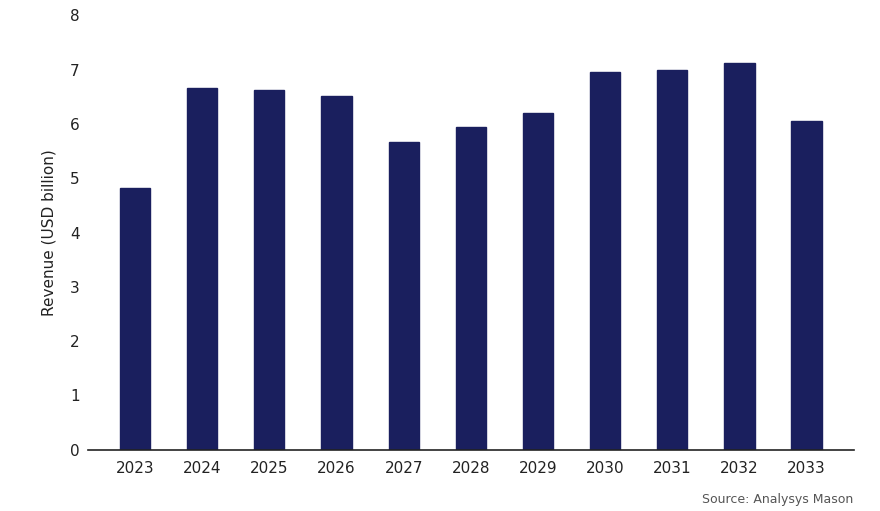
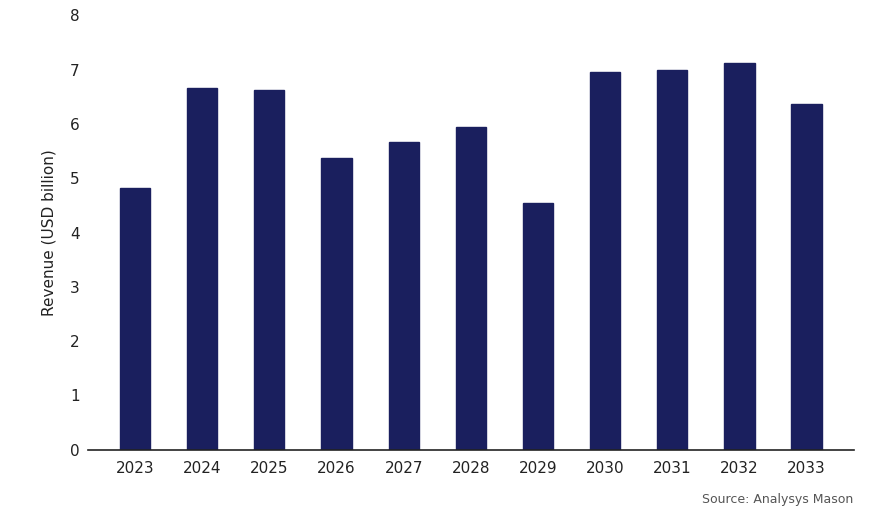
2026: 6.52 -> 5.38
2029: 6.20 -> 4.54
2033: 6.05 -> 6.36
